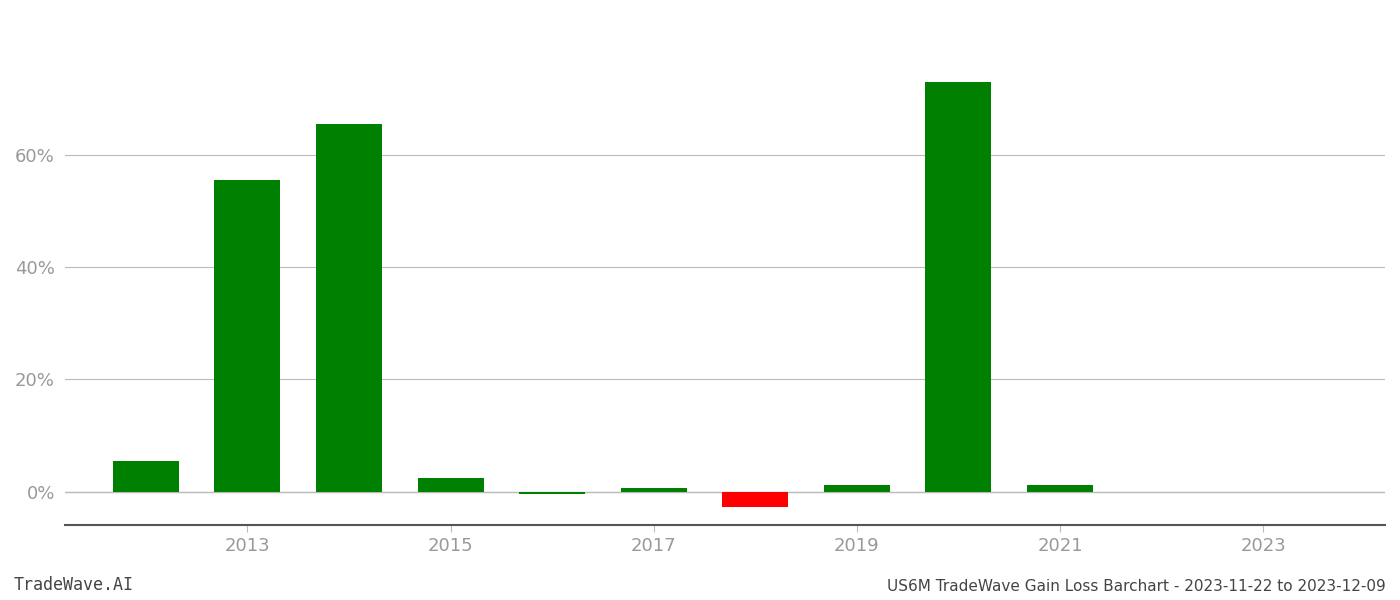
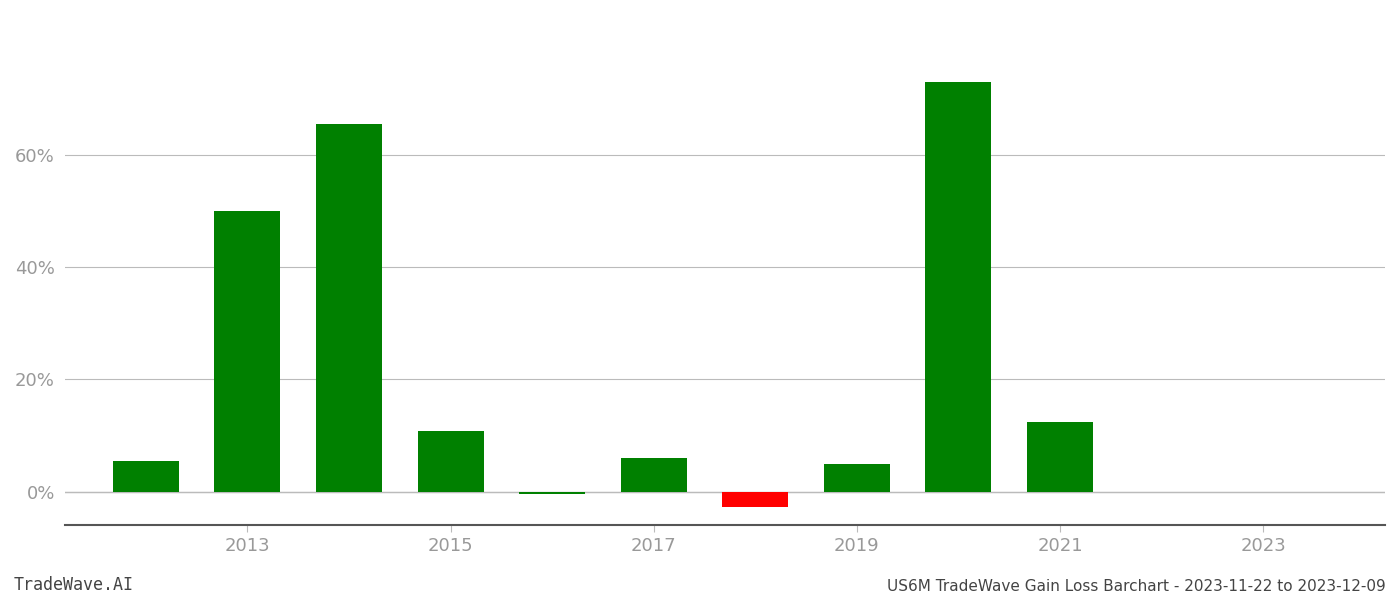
2013: 55.5% -> 50.0%
2015: 2.5% -> 10.8%
2017: 0.7% -> 6.0%
2019: 1.2% -> 5.0%
2021: 1.2% -> 12.4%
